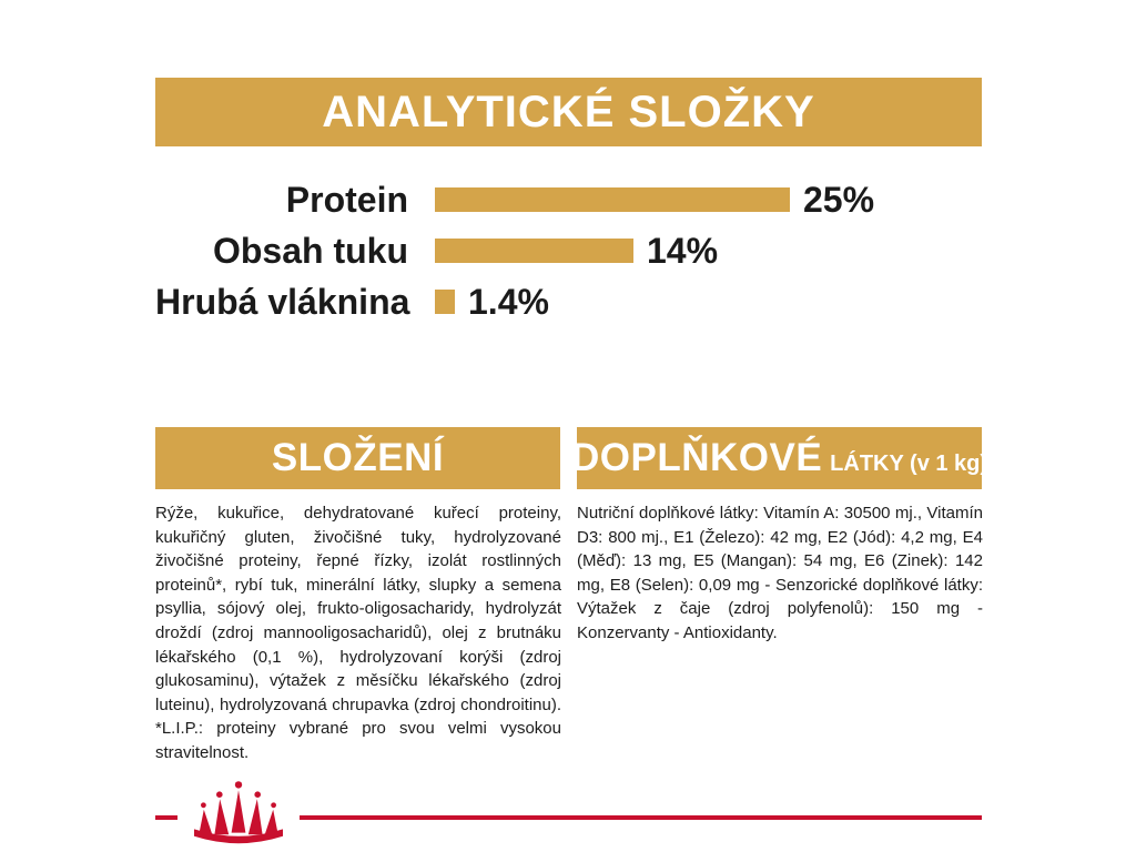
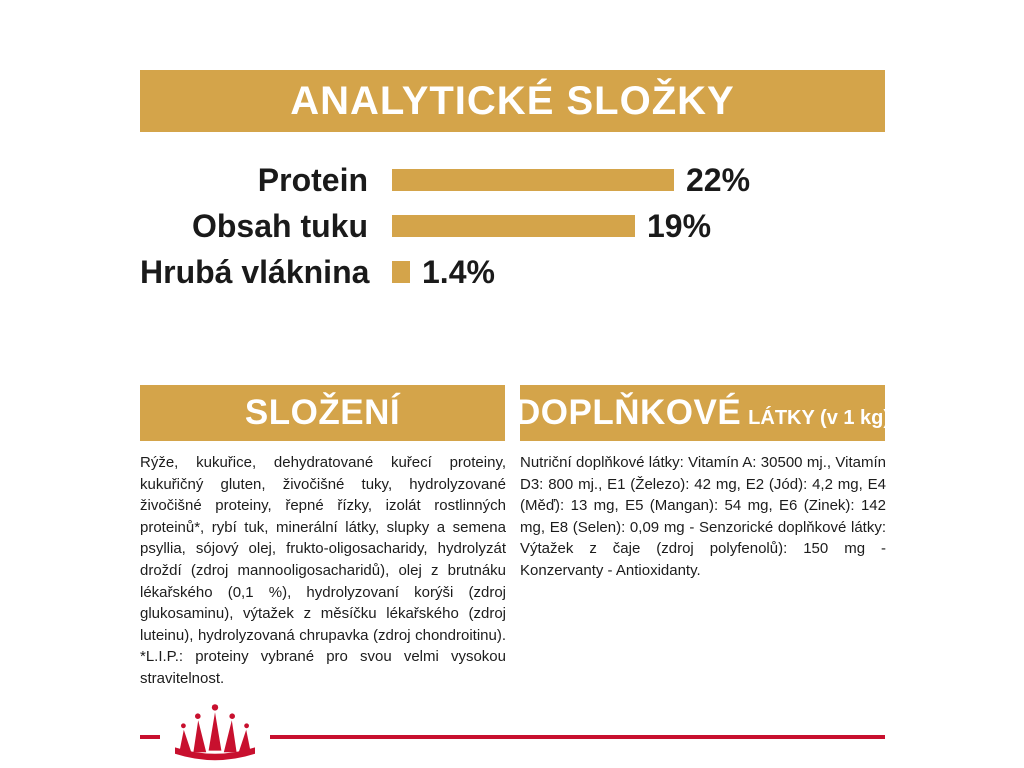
Protein: 25% -> 22%
Obsah tuku: 14% -> 19%
